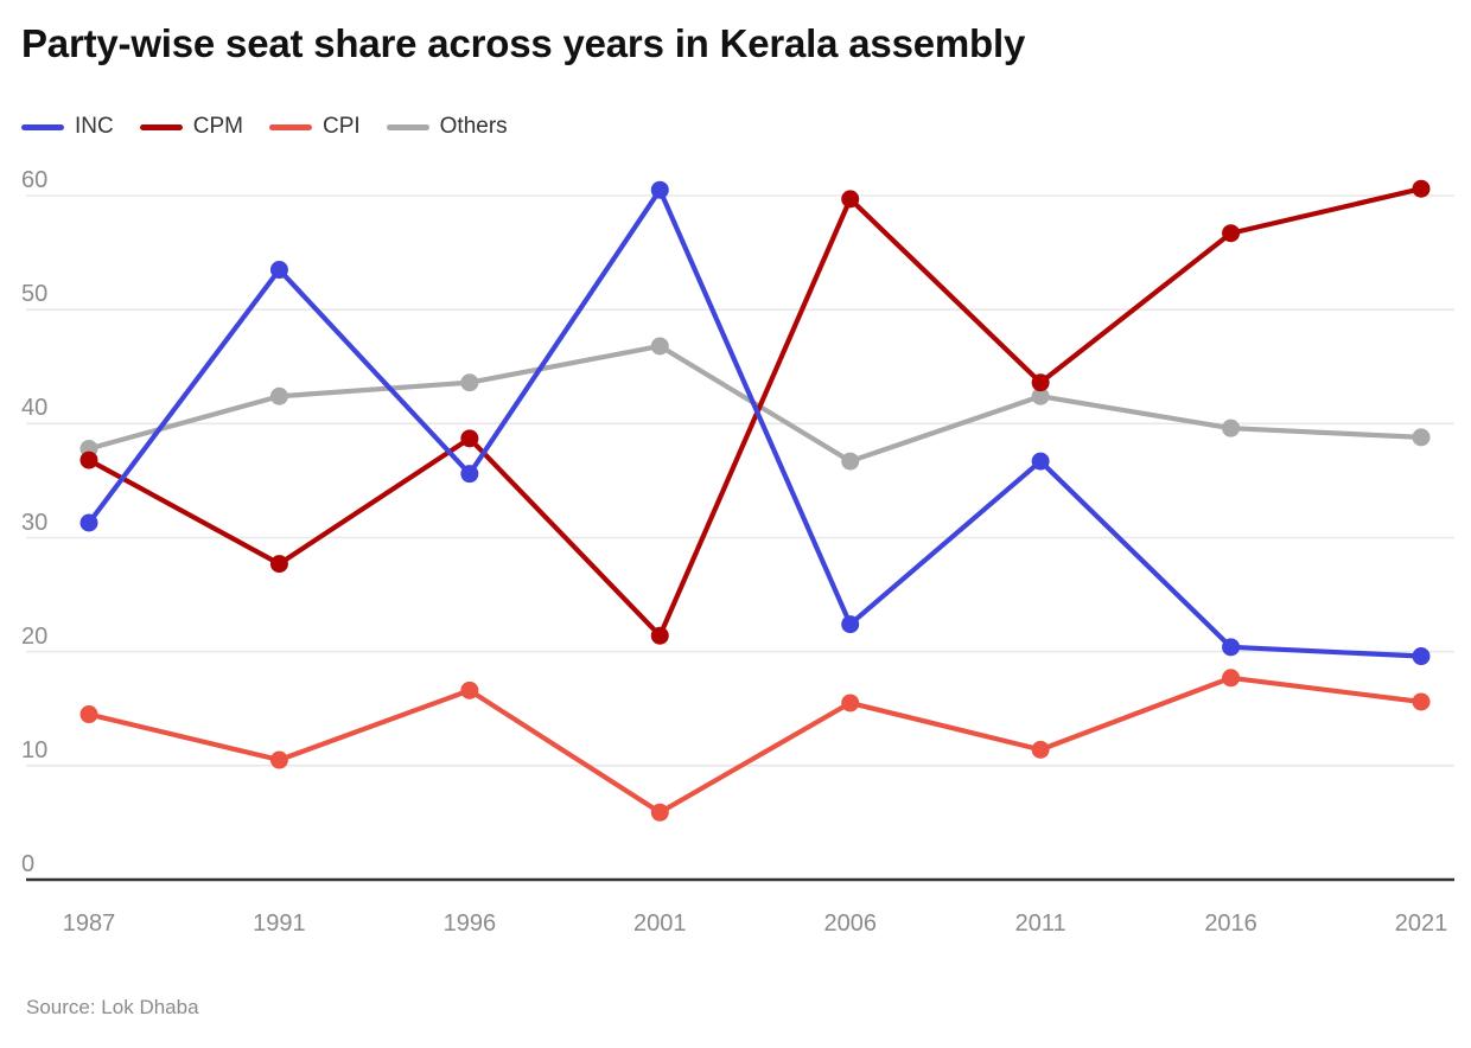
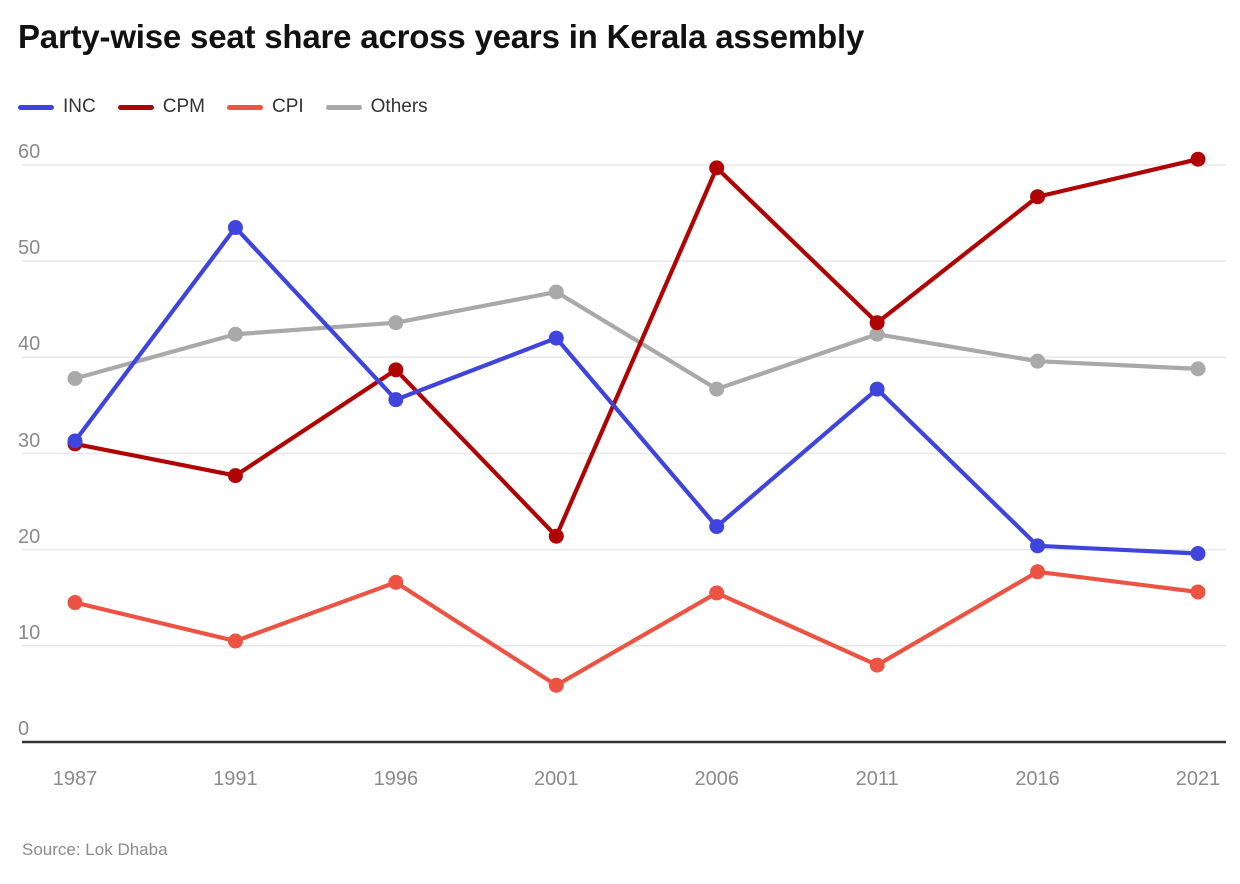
CPM/1987: 37 -> 31
INC/2001: 60 -> 42
CPI/2011: 11 -> 8
